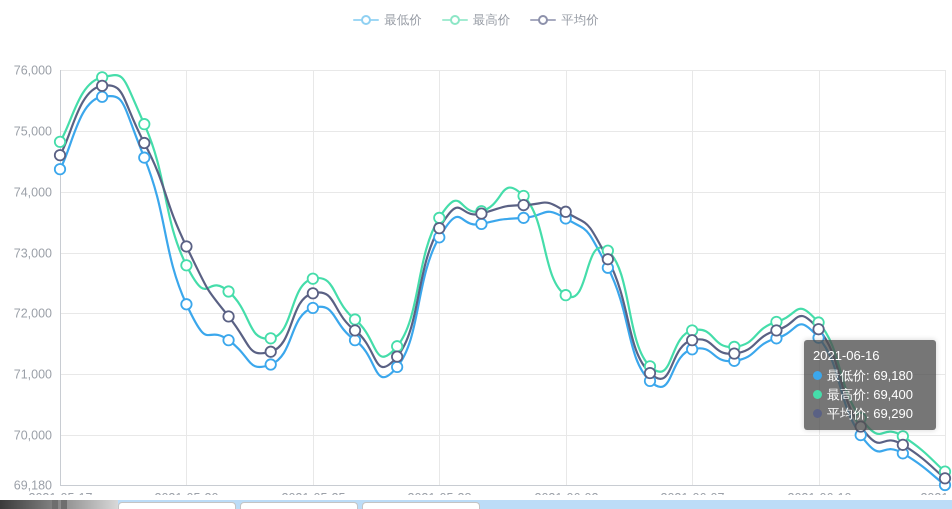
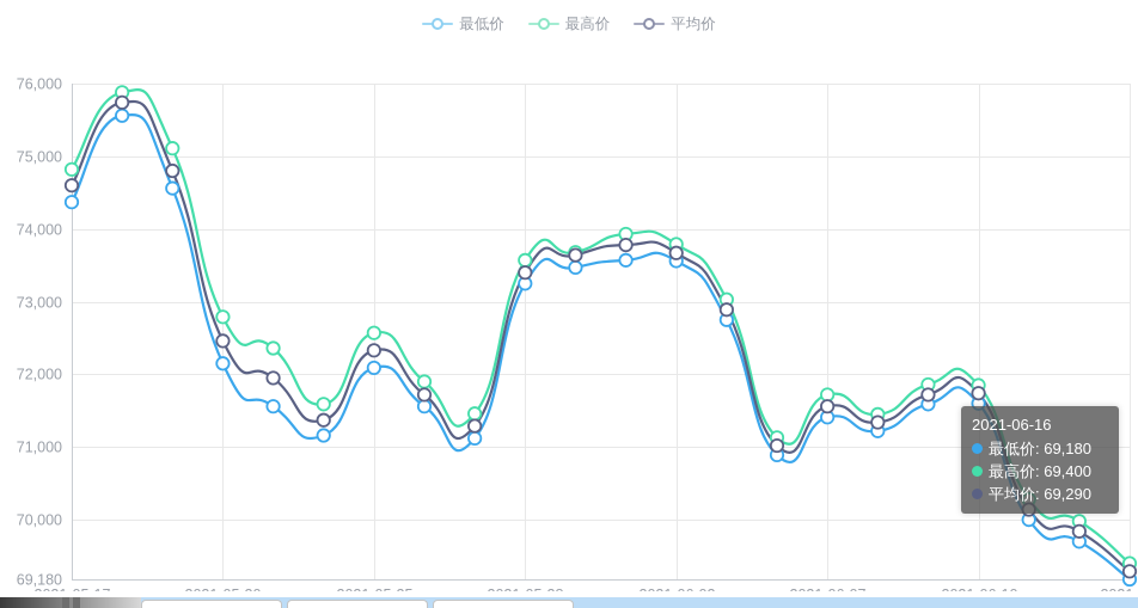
平均价/2021-05-20: 73100 -> 72500
最高价/2021-06-02: 72300 -> 73800
